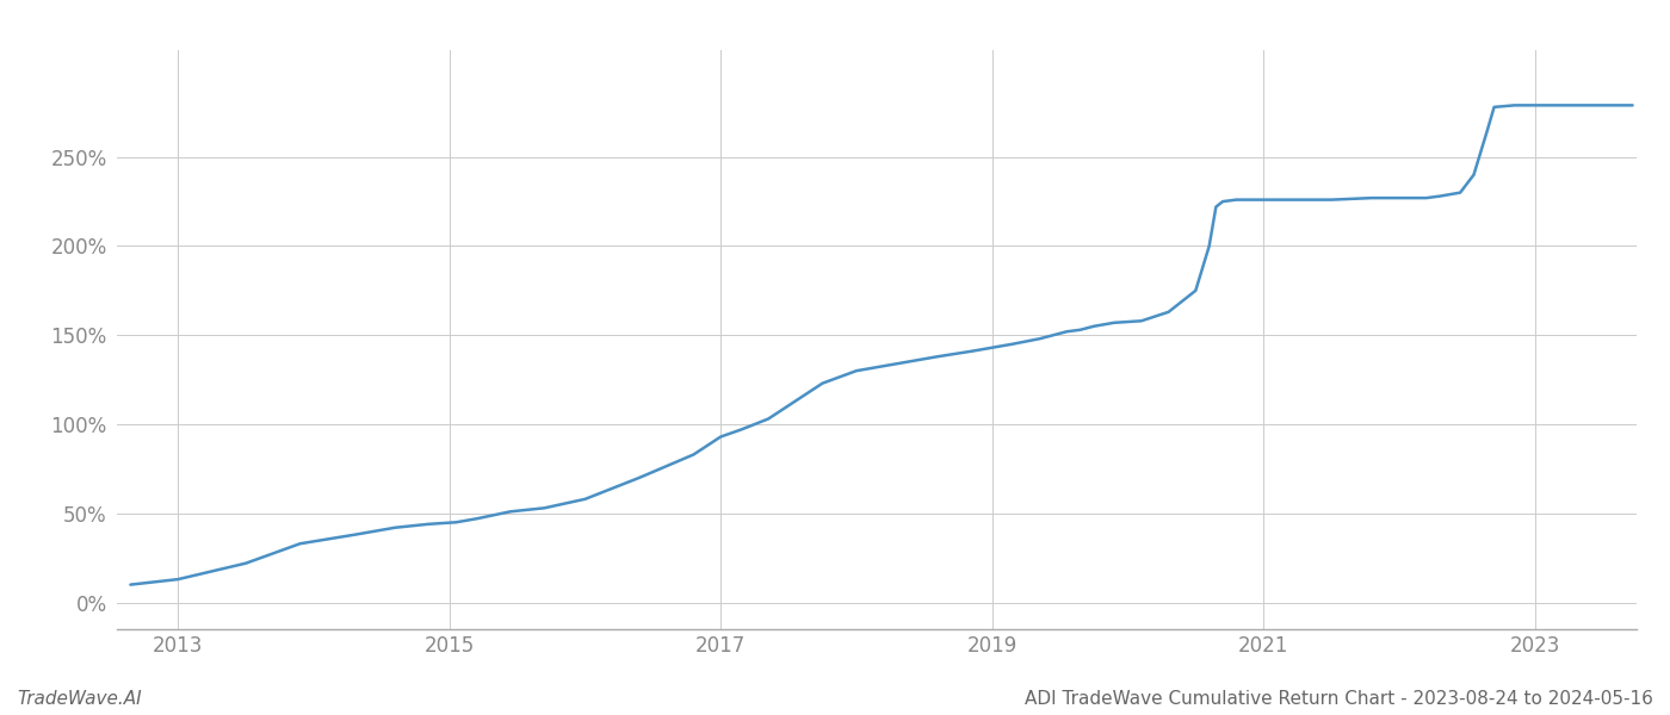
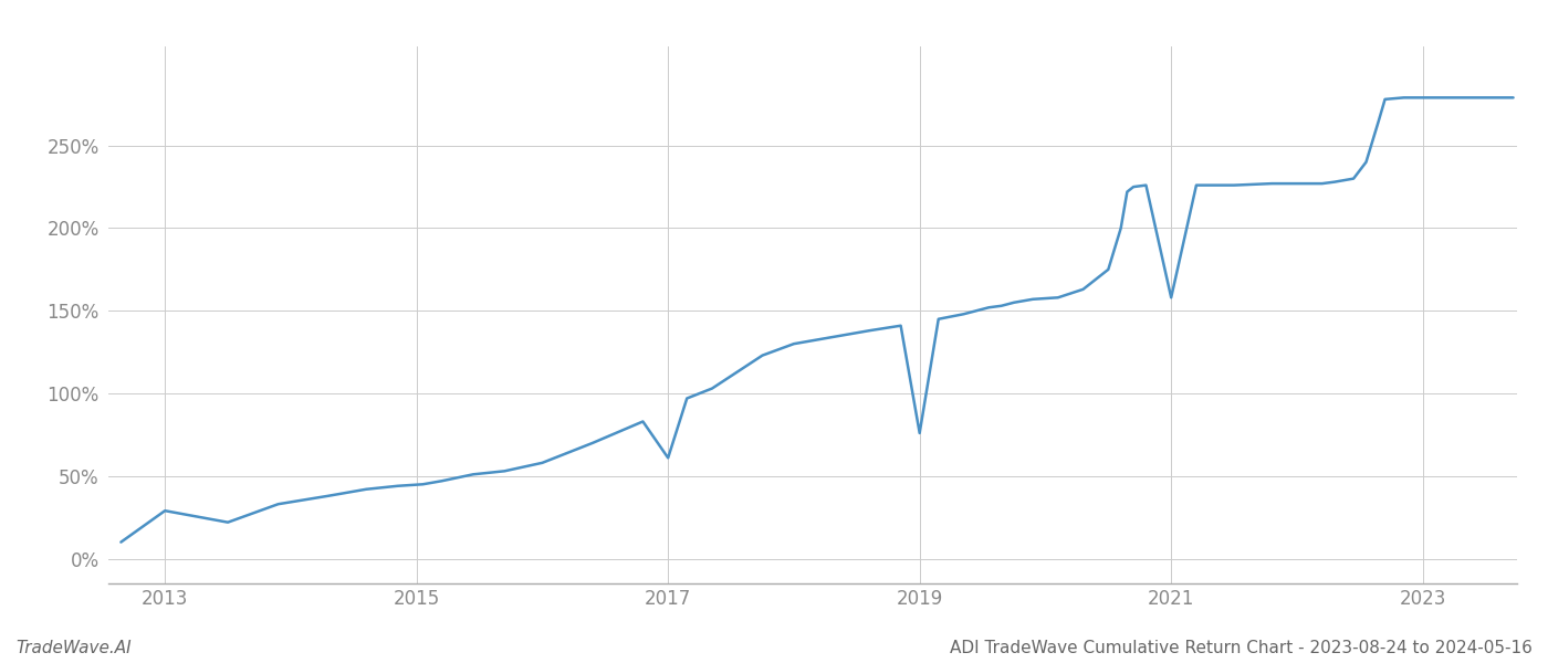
2013: 13% -> 29%
2017: 93% -> 61%
2019: 143% -> 76%
2021: 226% -> 158%
